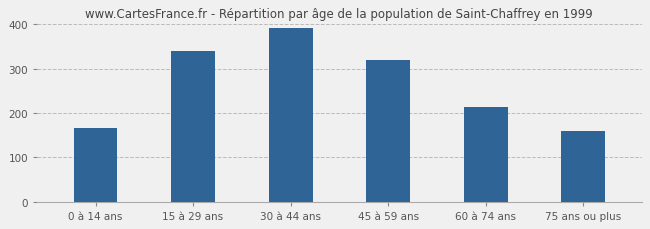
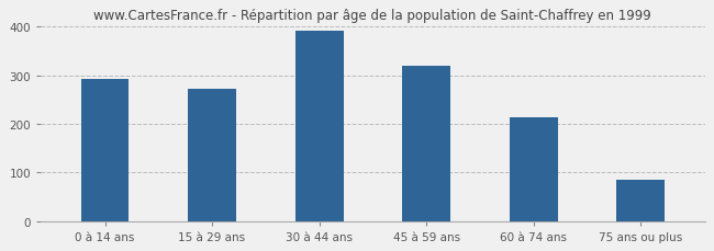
0 à 14 ans: 165 -> 292
15 à 29 ans: 340 -> 272
75 ans ou plus: 160 -> 85
